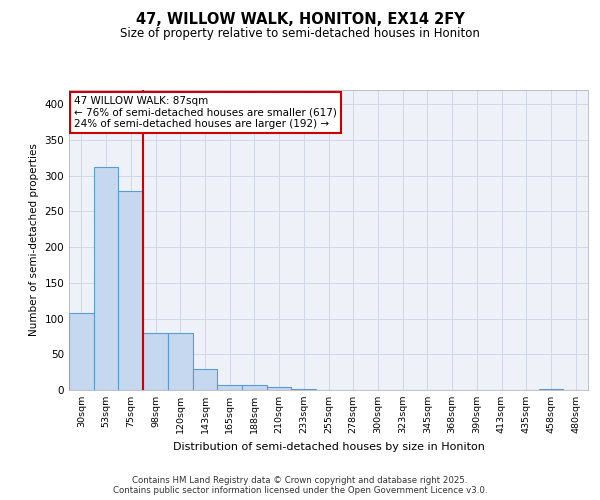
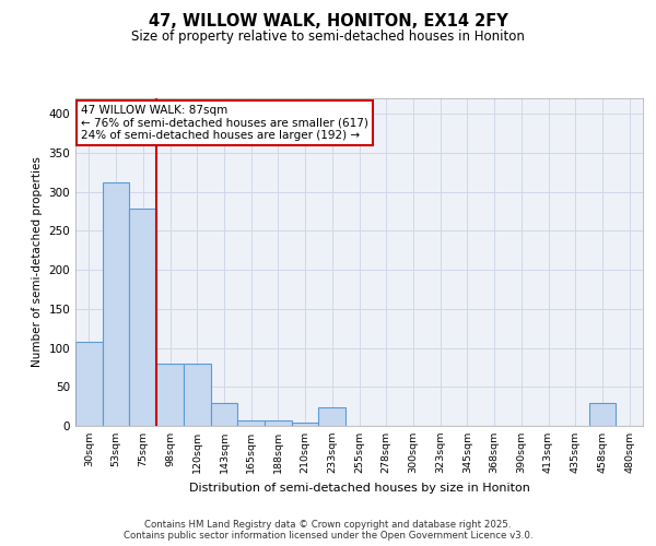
233sqm: 2 -> 24
458sqm: 2 -> 30
